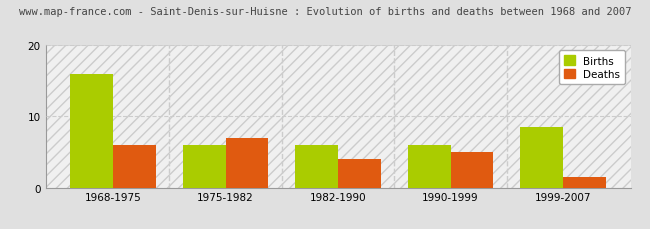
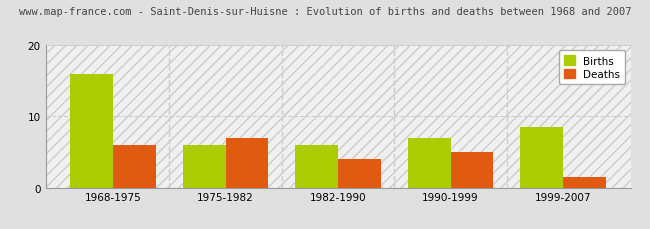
Births/1990-1999: 6.0 -> 7.0
